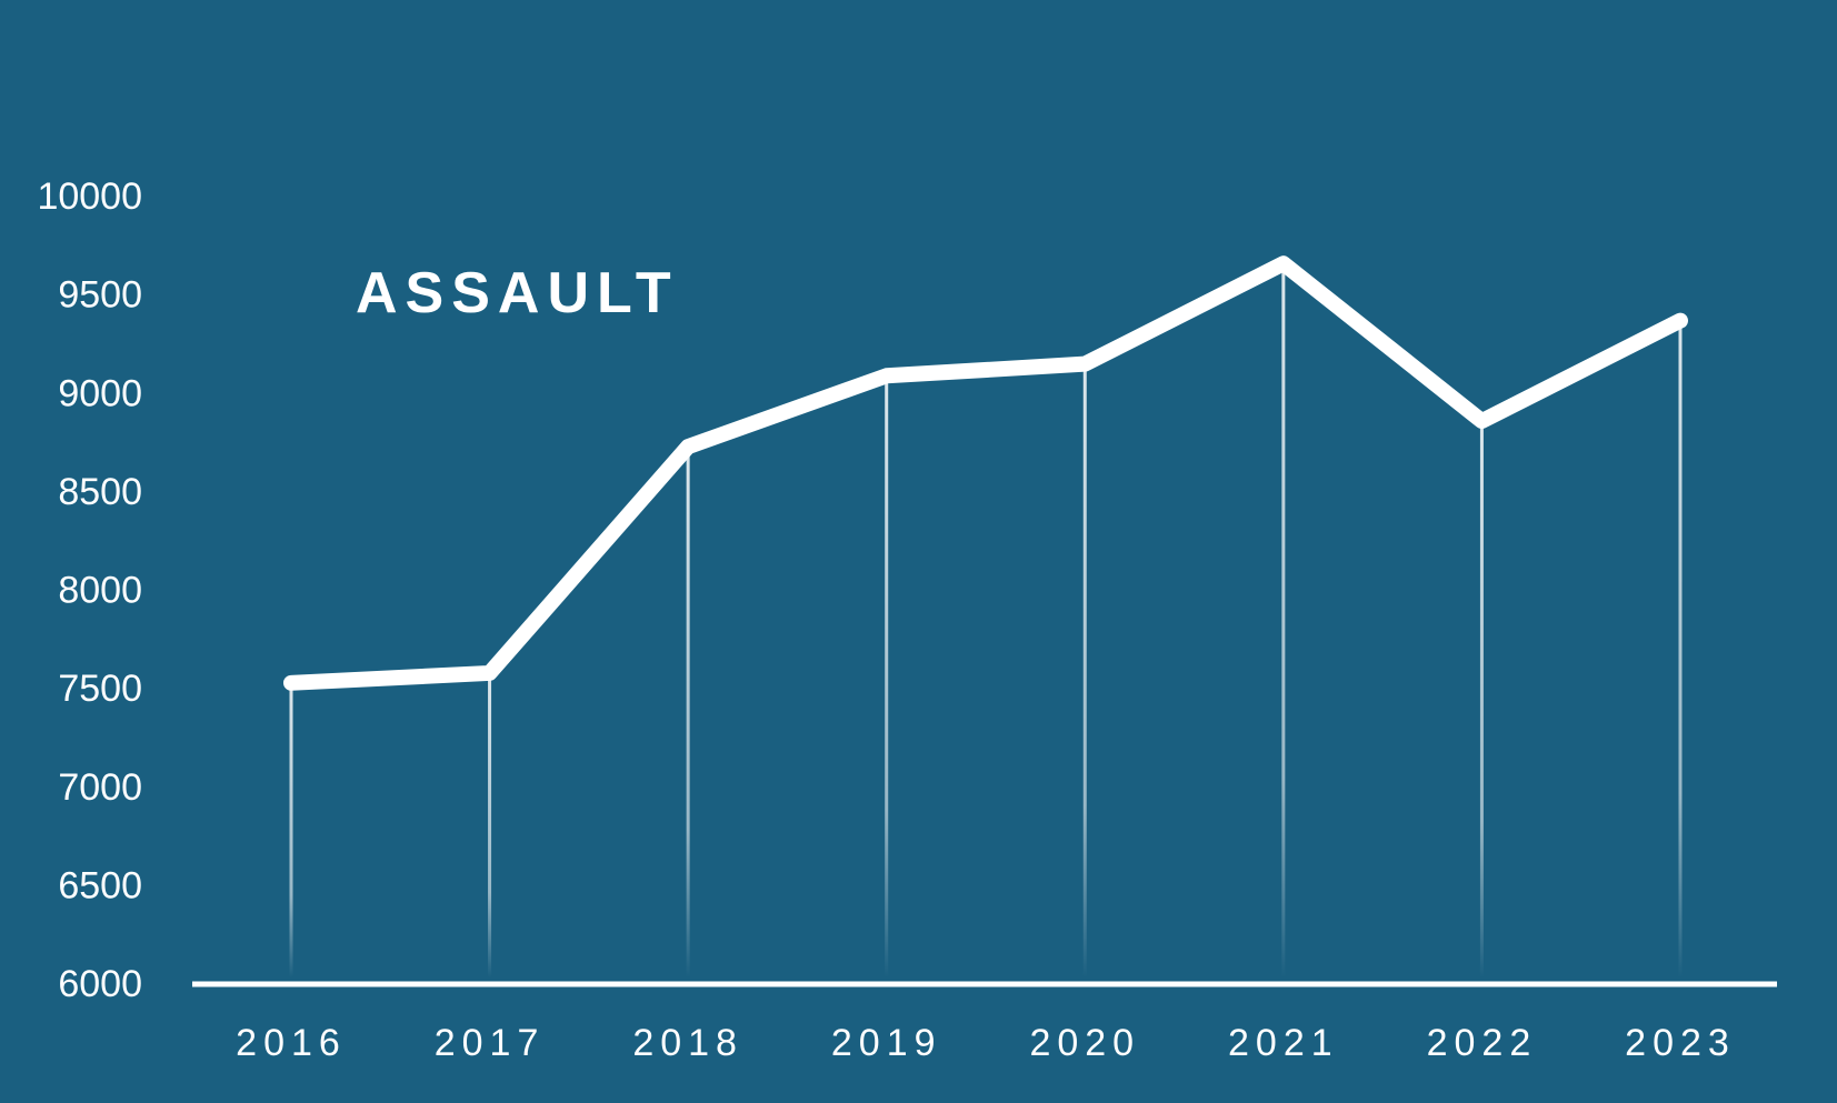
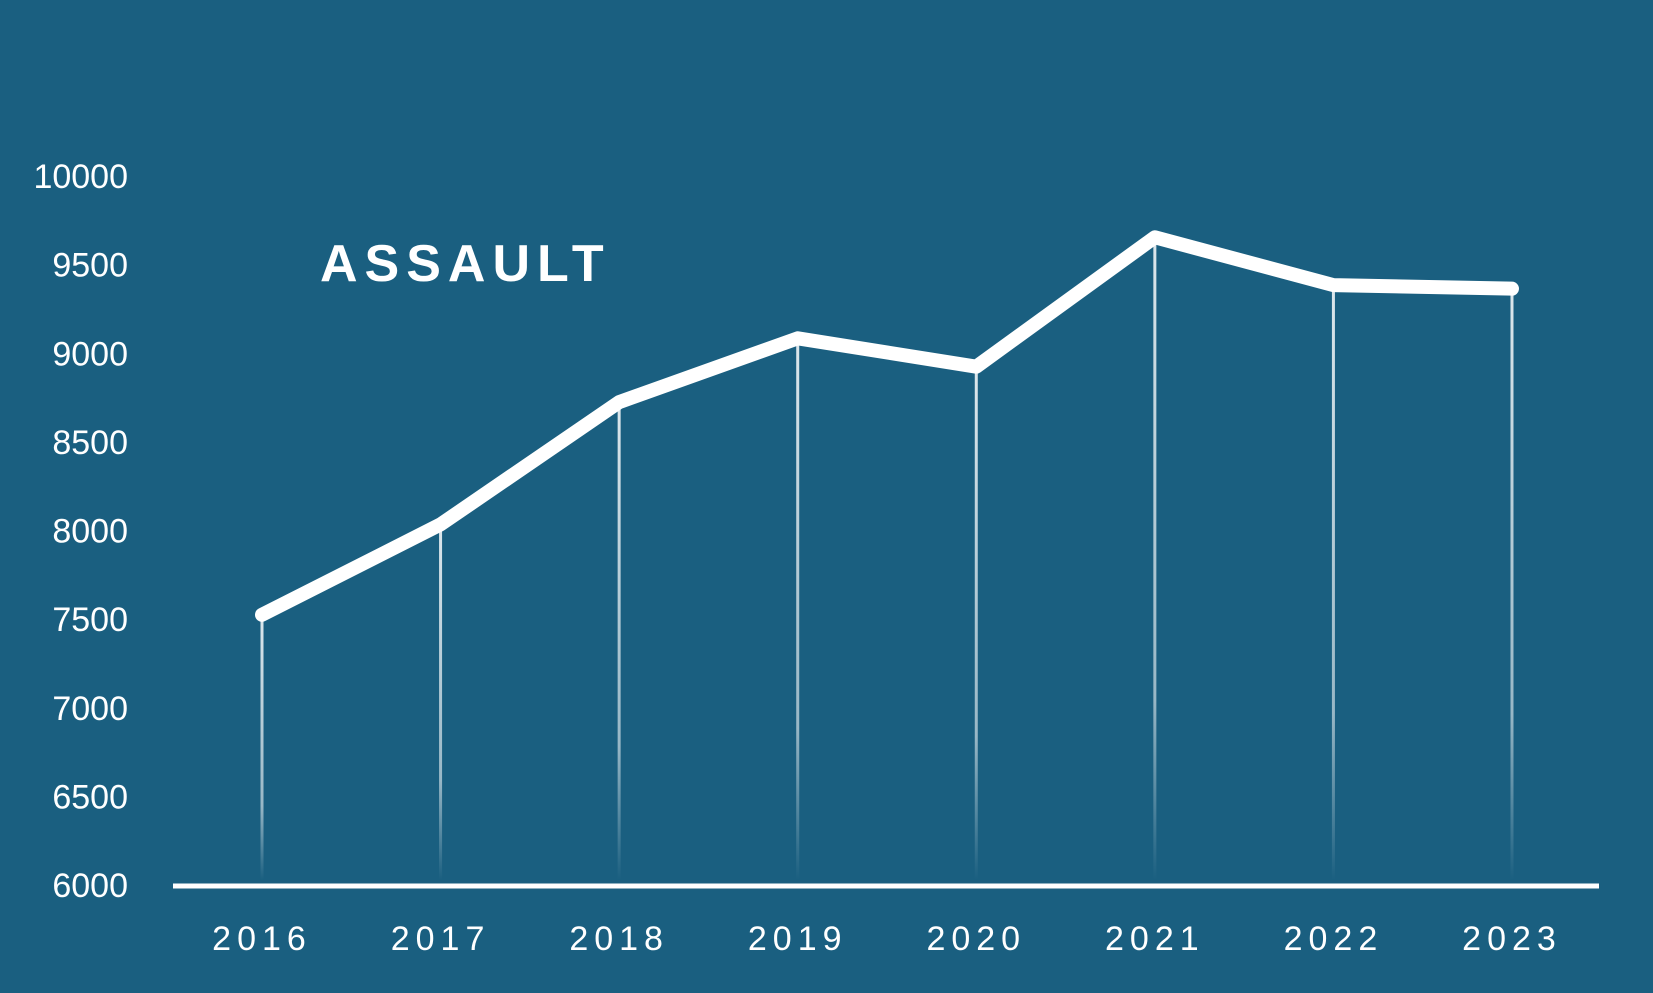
2017: 7580 -> 8040
2020: 9150 -> 8930
2022: 8860 -> 9390
